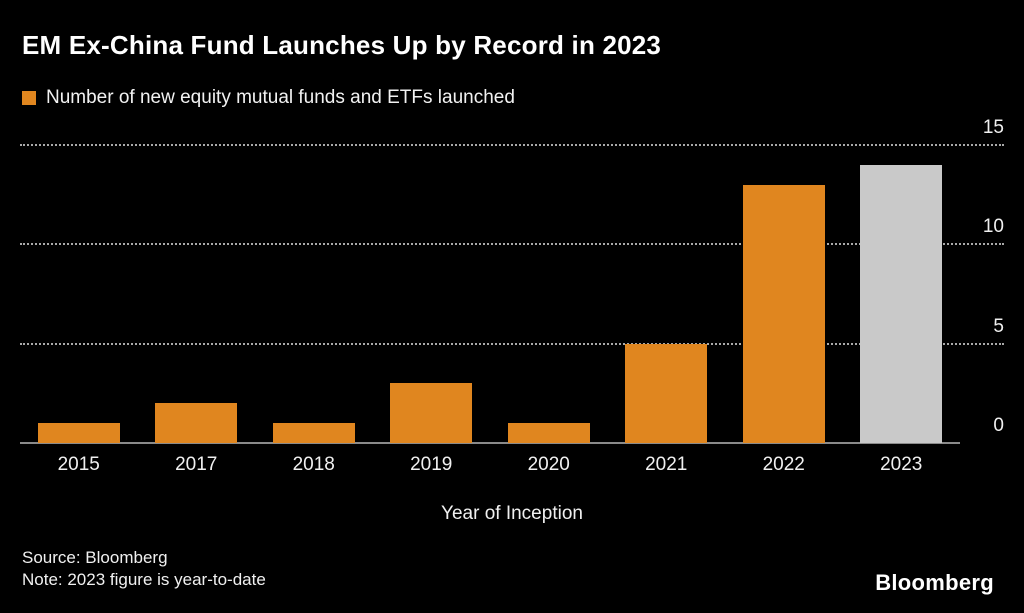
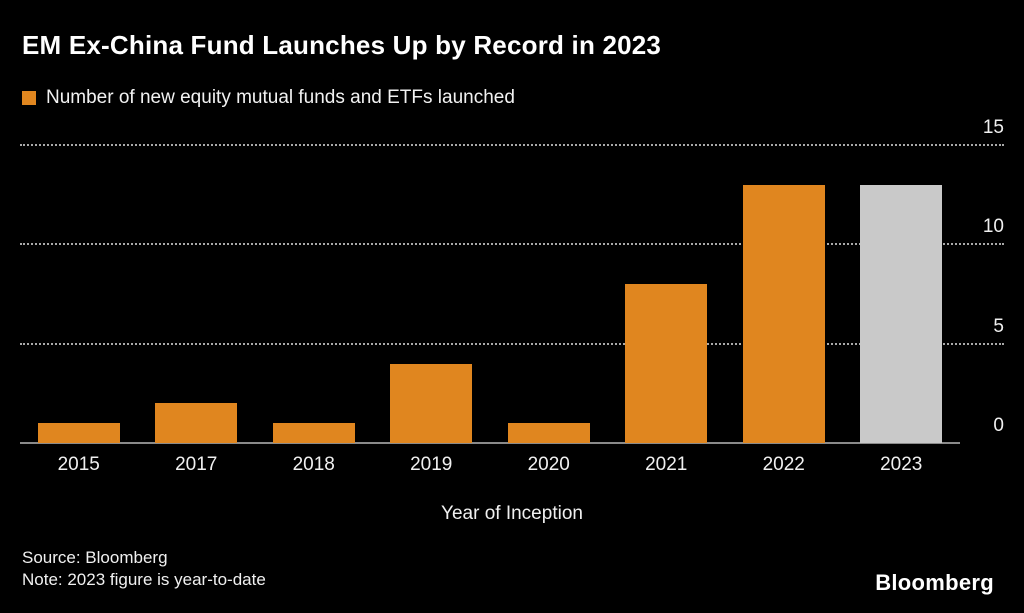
2019: 3 -> 4
2021: 5 -> 8
2023: 14 -> 13
